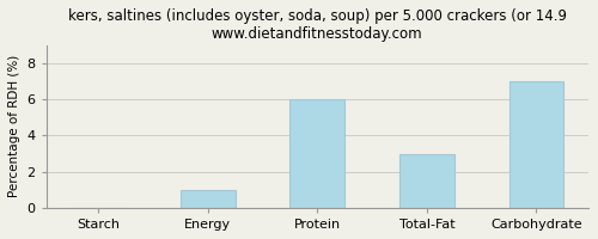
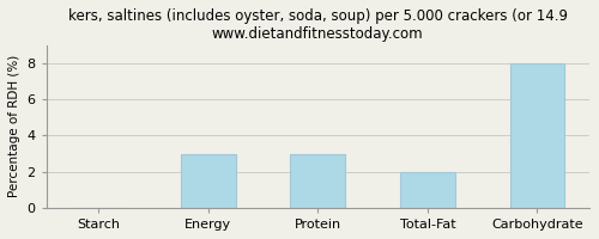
Energy: 1 -> 3
Protein: 6 -> 3
Total-Fat: 3 -> 2
Carbohydrate: 7 -> 8
